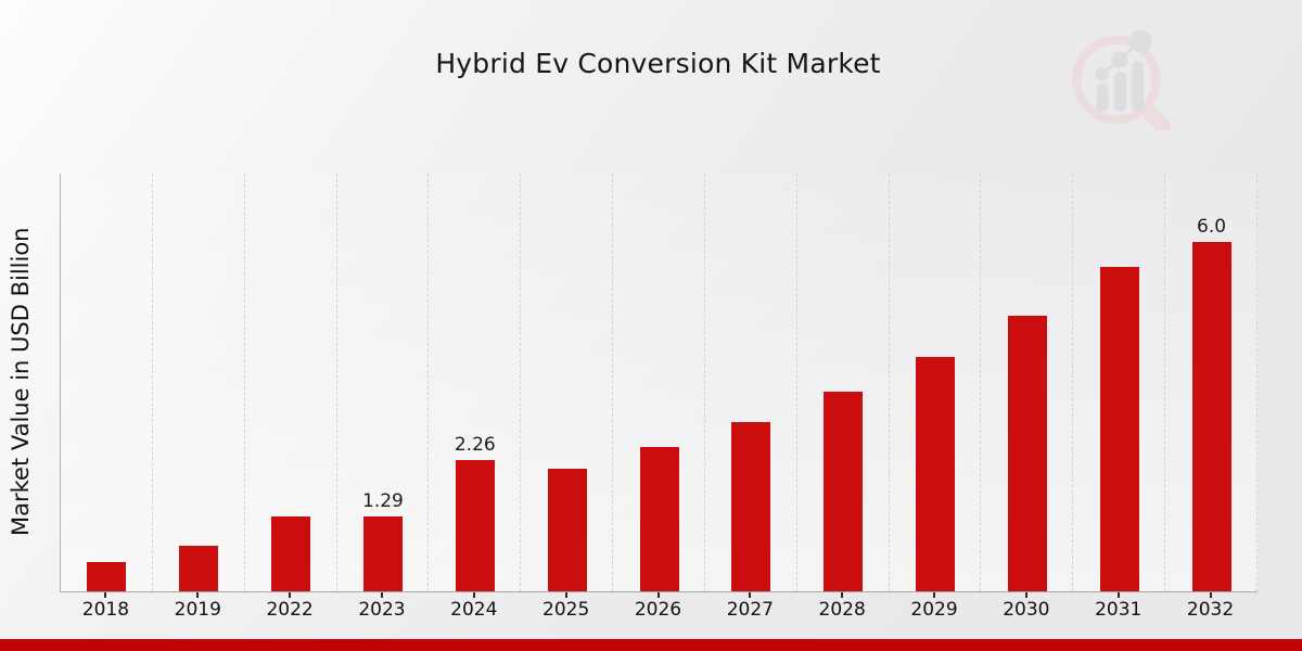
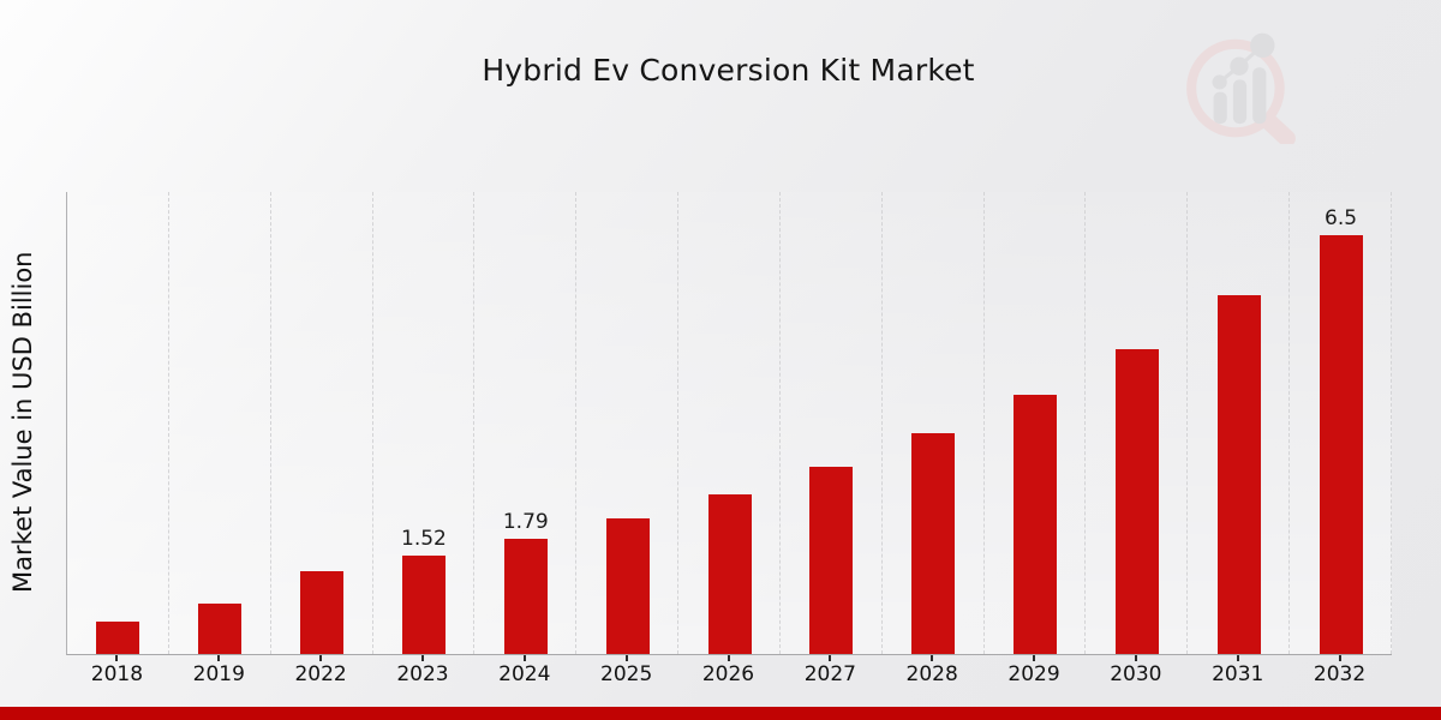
2023: 1.29 -> 1.52
2024: 2.26 -> 1.79
2032: 6.0 -> 6.5
